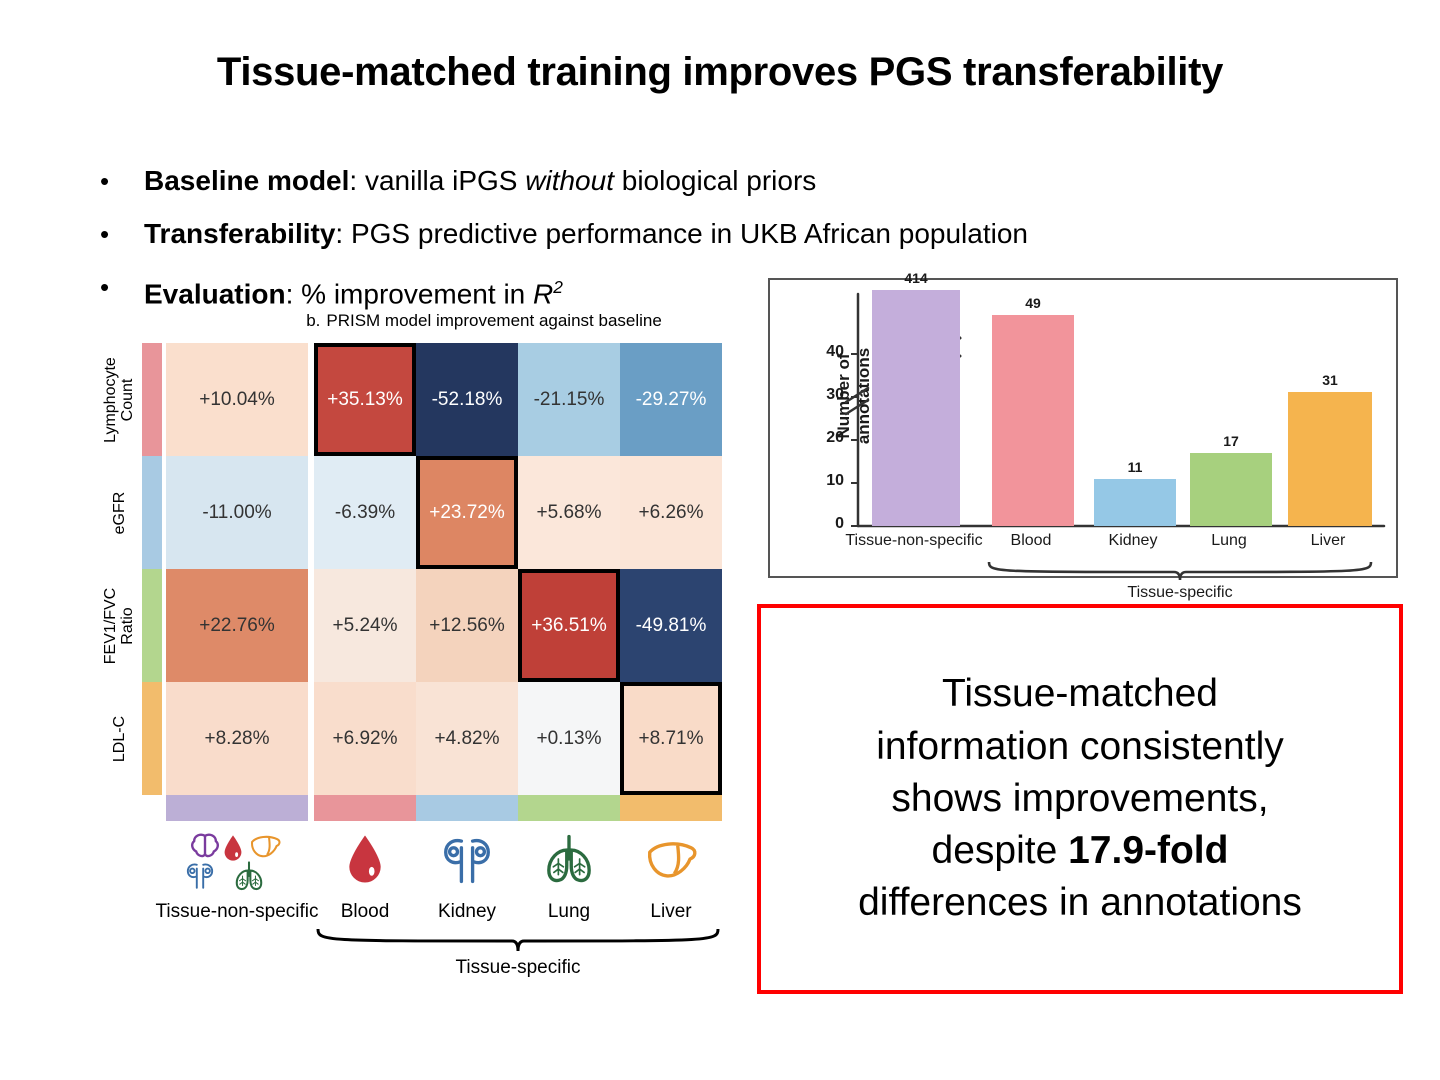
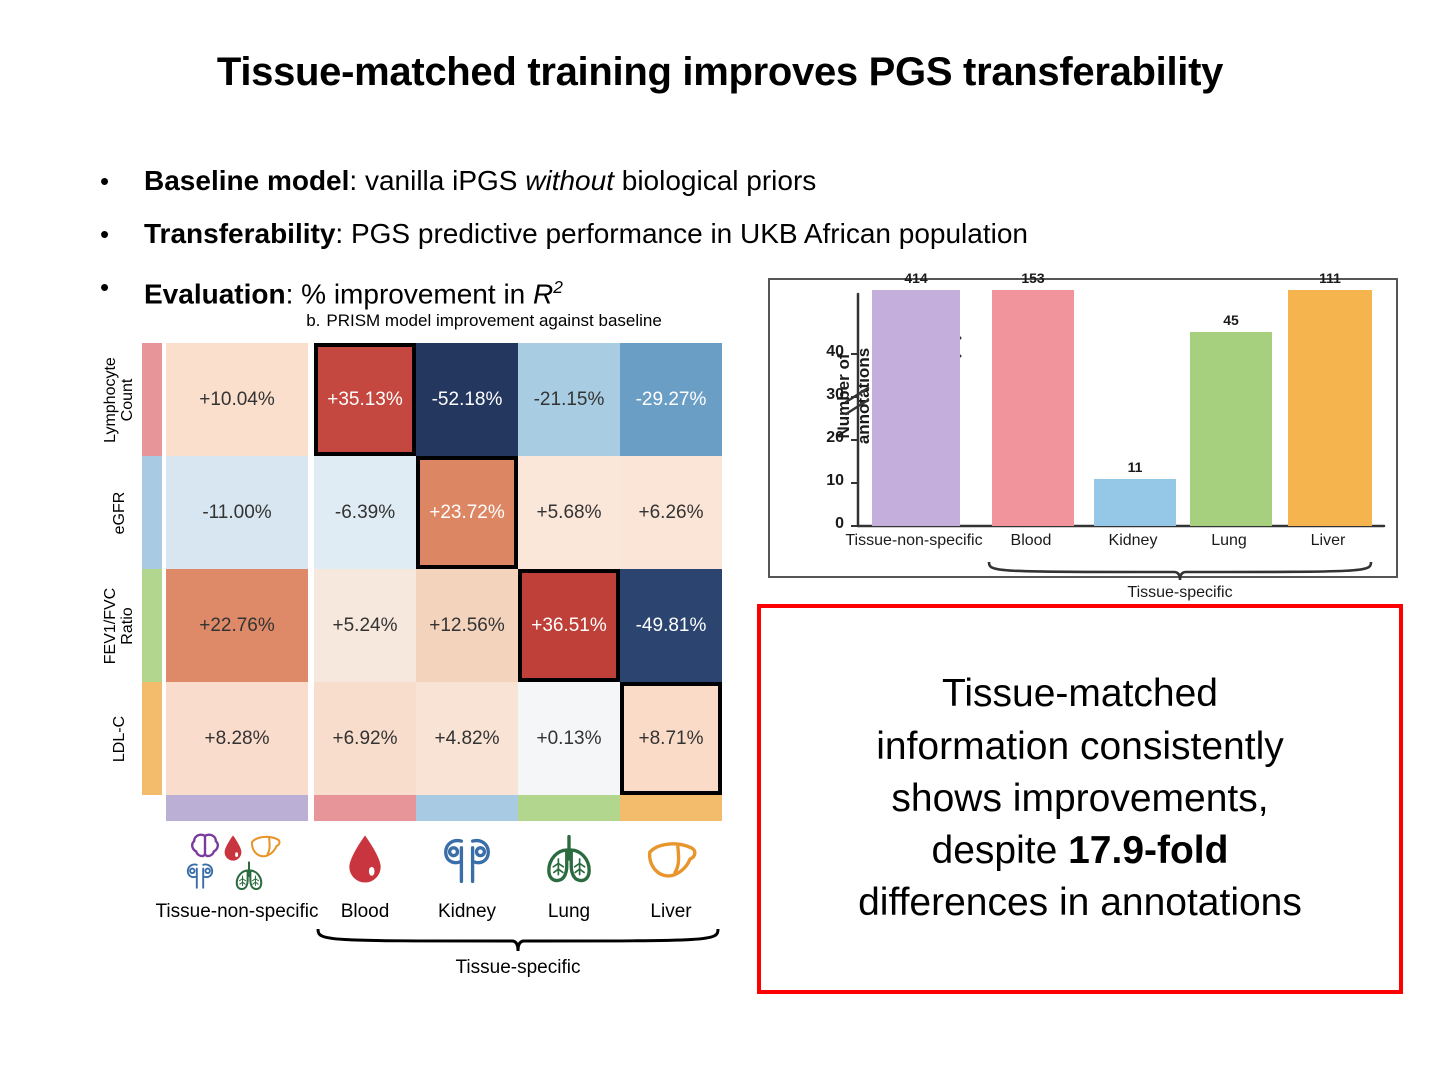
Blood: 49 -> 153
Lung: 17 -> 45
Liver: 31 -> 111
